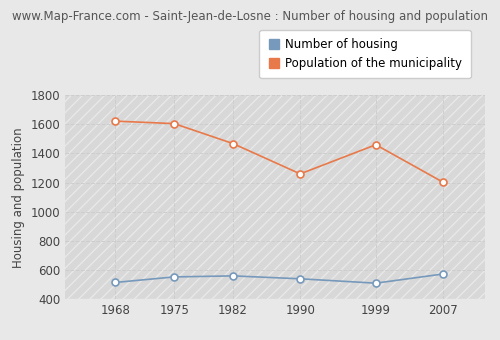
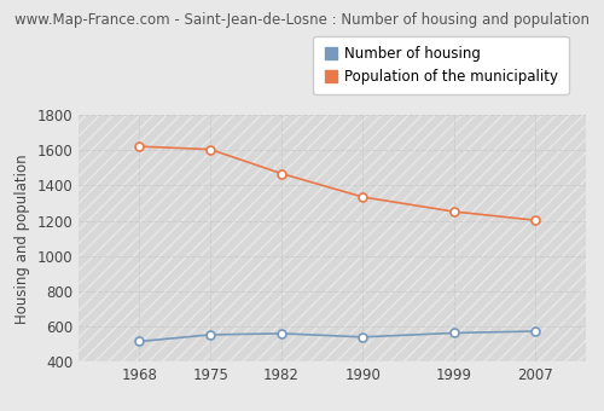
Population of the municipality/1990: 1260 -> 1340
Number of housing/1999: 510 -> 560
Population of the municipality/1999: 1460 -> 1250
